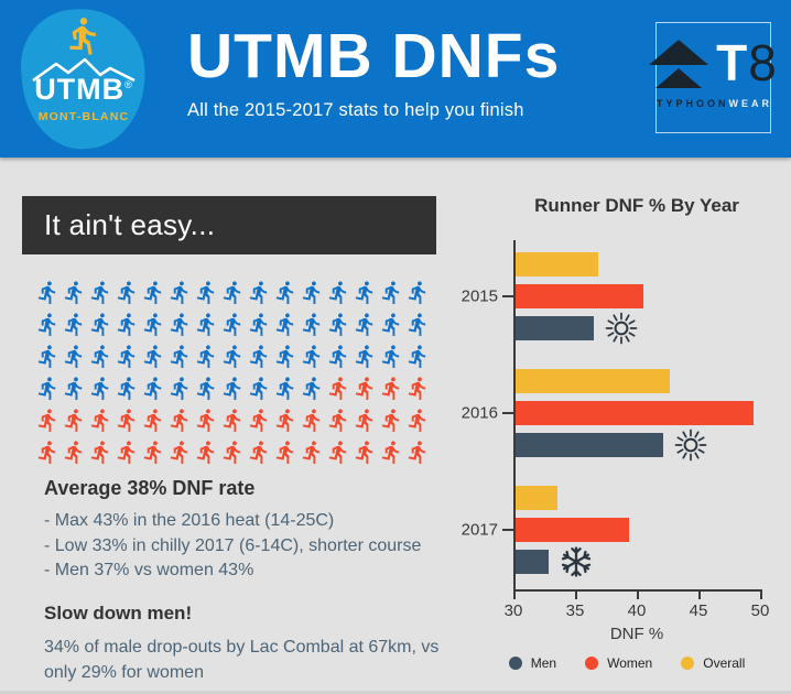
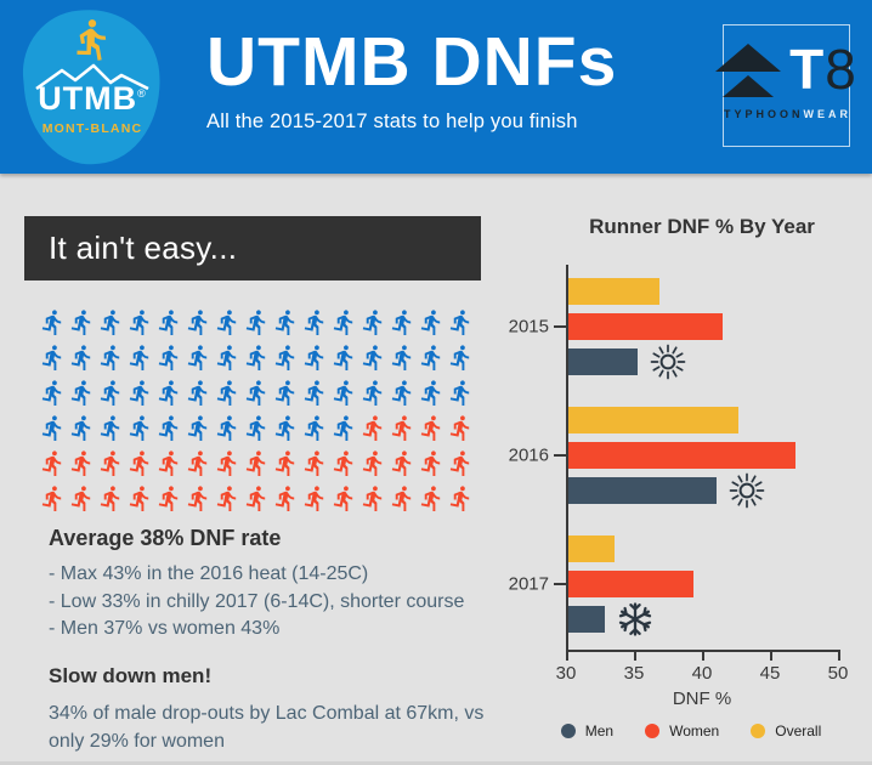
Men/2015: 36.3 -> 35.1
Women/2015: 40.4 -> 41.3
Men/2016: 42.0 -> 40.9
Women/2016: 49.3 -> 46.7
